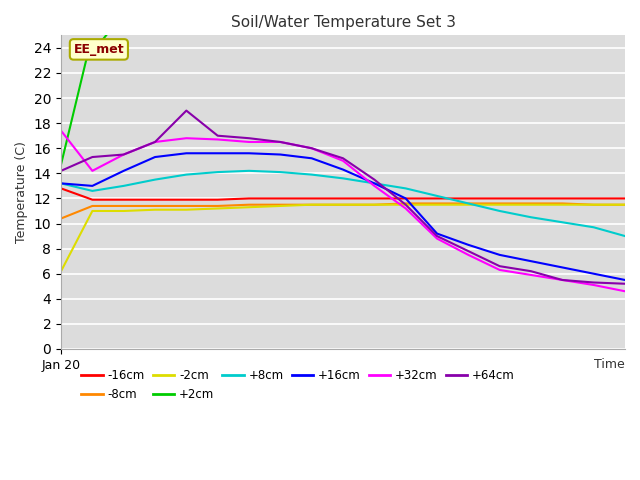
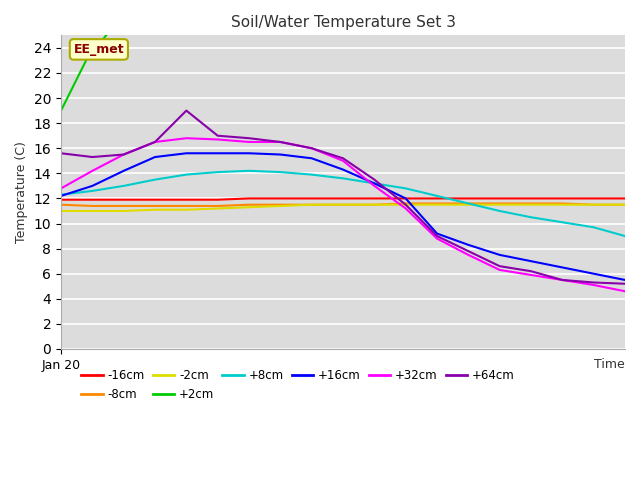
-16cm/Jan 20: 12.8 -> 11.9
-8cm/Jan 20: 10.4 -> 11.5
-2cm/Jan 20: 6.2 -> 11.0
+2cm/Jan 20: 14.7 -> 19.0
+8cm/Jan 20: 13.2 -> 12.3
+16cm/Jan 20: 13.2 -> 12.2
+32cm/Jan 20: 17.4 -> 12.8
+64cm/Jan 20: 14.2 -> 15.6
